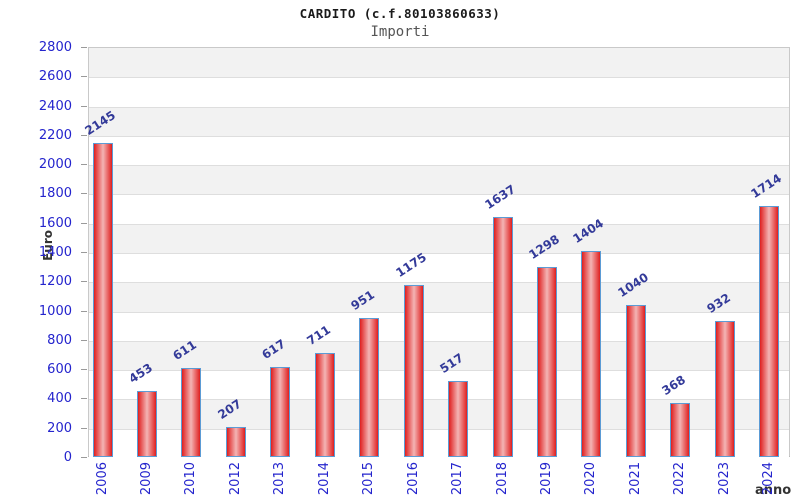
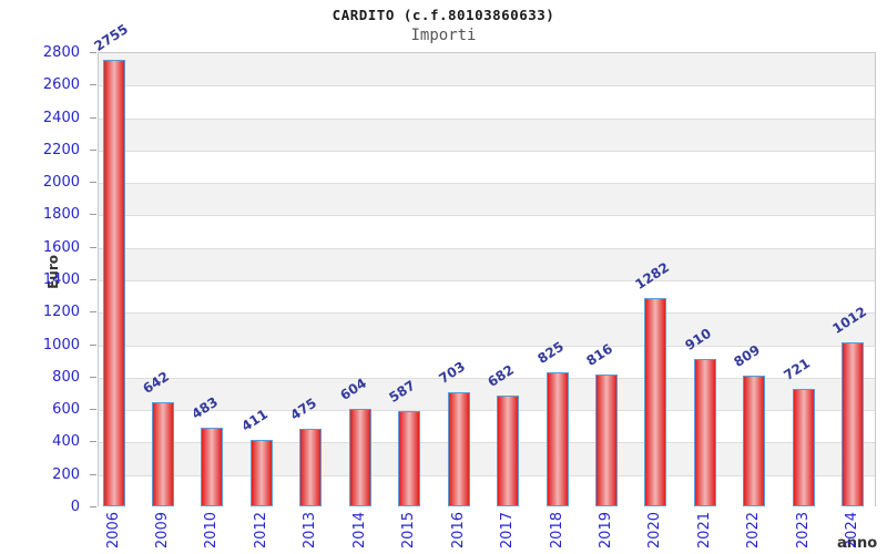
2006: 2145 -> 2755
2009: 453 -> 642
2010: 611 -> 483
2012: 207 -> 411
2013: 617 -> 475
2014: 711 -> 604
2015: 951 -> 587
2016: 1175 -> 703
2017: 517 -> 682
2018: 1637 -> 825
2019: 1298 -> 816
2020: 1404 -> 1282
2021: 1040 -> 910
2022: 368 -> 809
2023: 932 -> 721
2024: 1714 -> 1012
